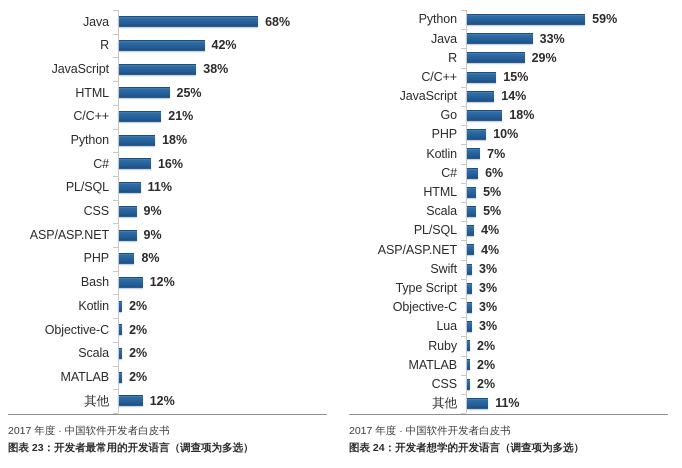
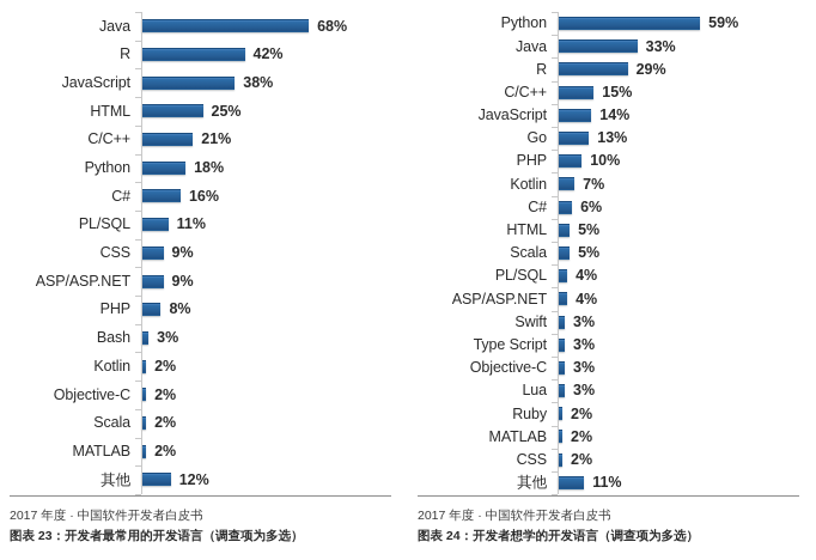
图表 23：开发者最常用的开发语言（调查项为多选）/Bash: 12% -> 3%
图表 24：开发者想学的开发语言（调查项为多选）/Go: 18% -> 13%
